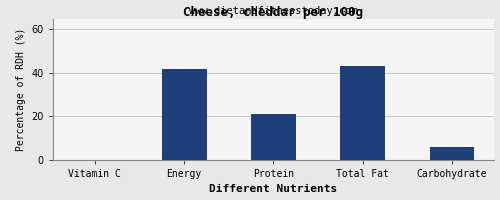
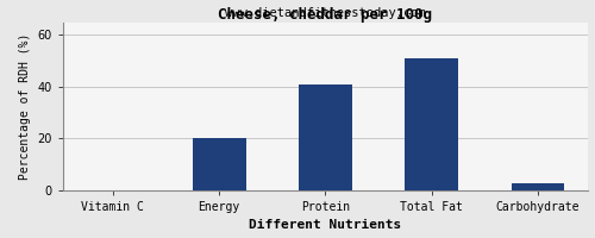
Energy: 42.0 -> 20.0
Protein: 21.0 -> 41.0
Total Fat: 43.0 -> 51.0
Carbohydrate: 6.0 -> 2.5
